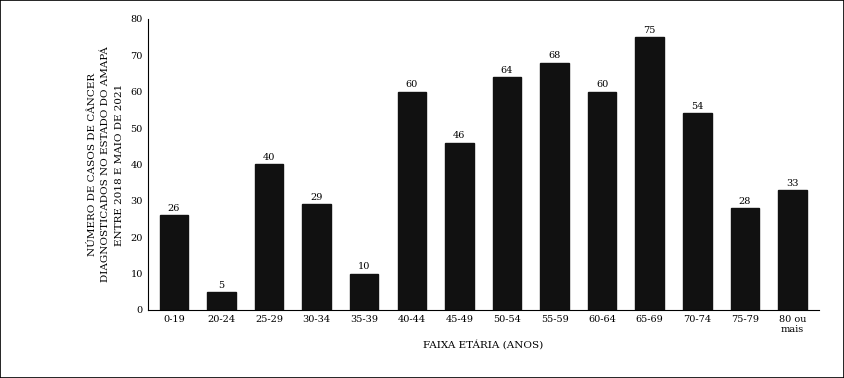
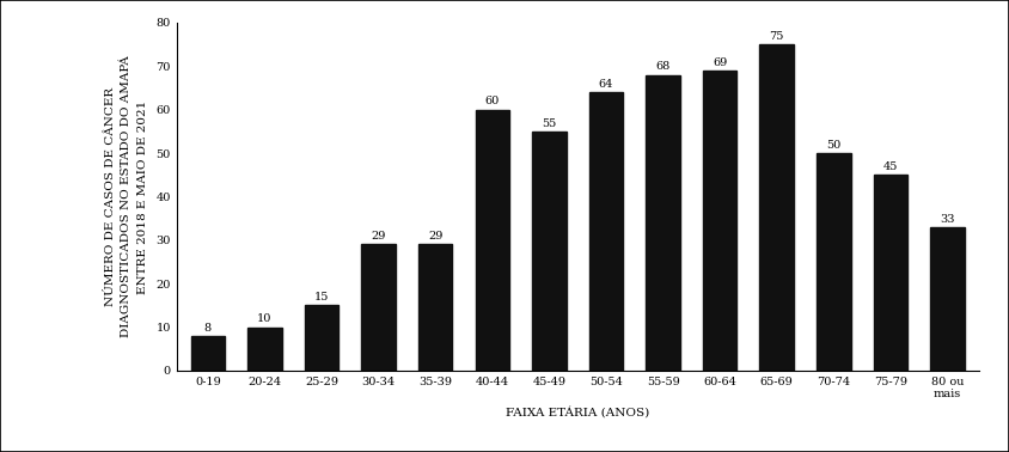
0-19: 26 -> 8
20-24: 5 -> 10
25-29: 40 -> 15
35-39: 10 -> 29
45-49: 46 -> 55
60-64: 60 -> 69
70-74: 54 -> 50
75-79: 28 -> 45
